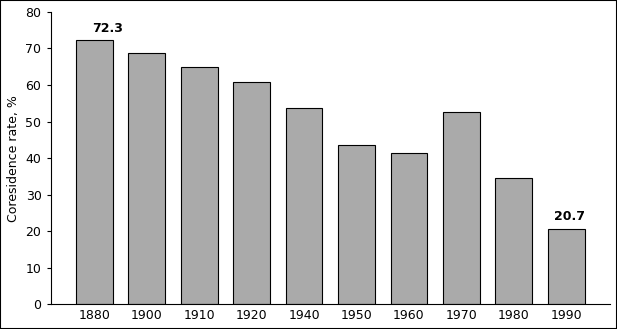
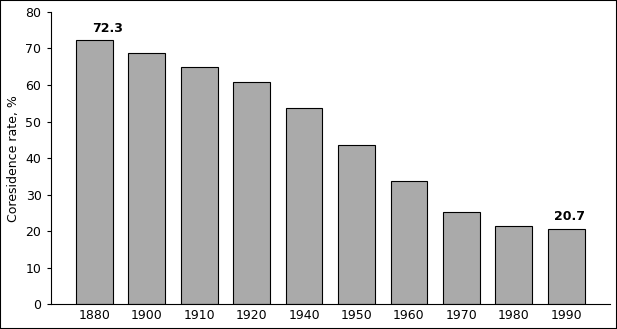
1960: 41.5 -> 33.7
1970: 52.5 -> 25.3
1980: 34.5 -> 21.3
